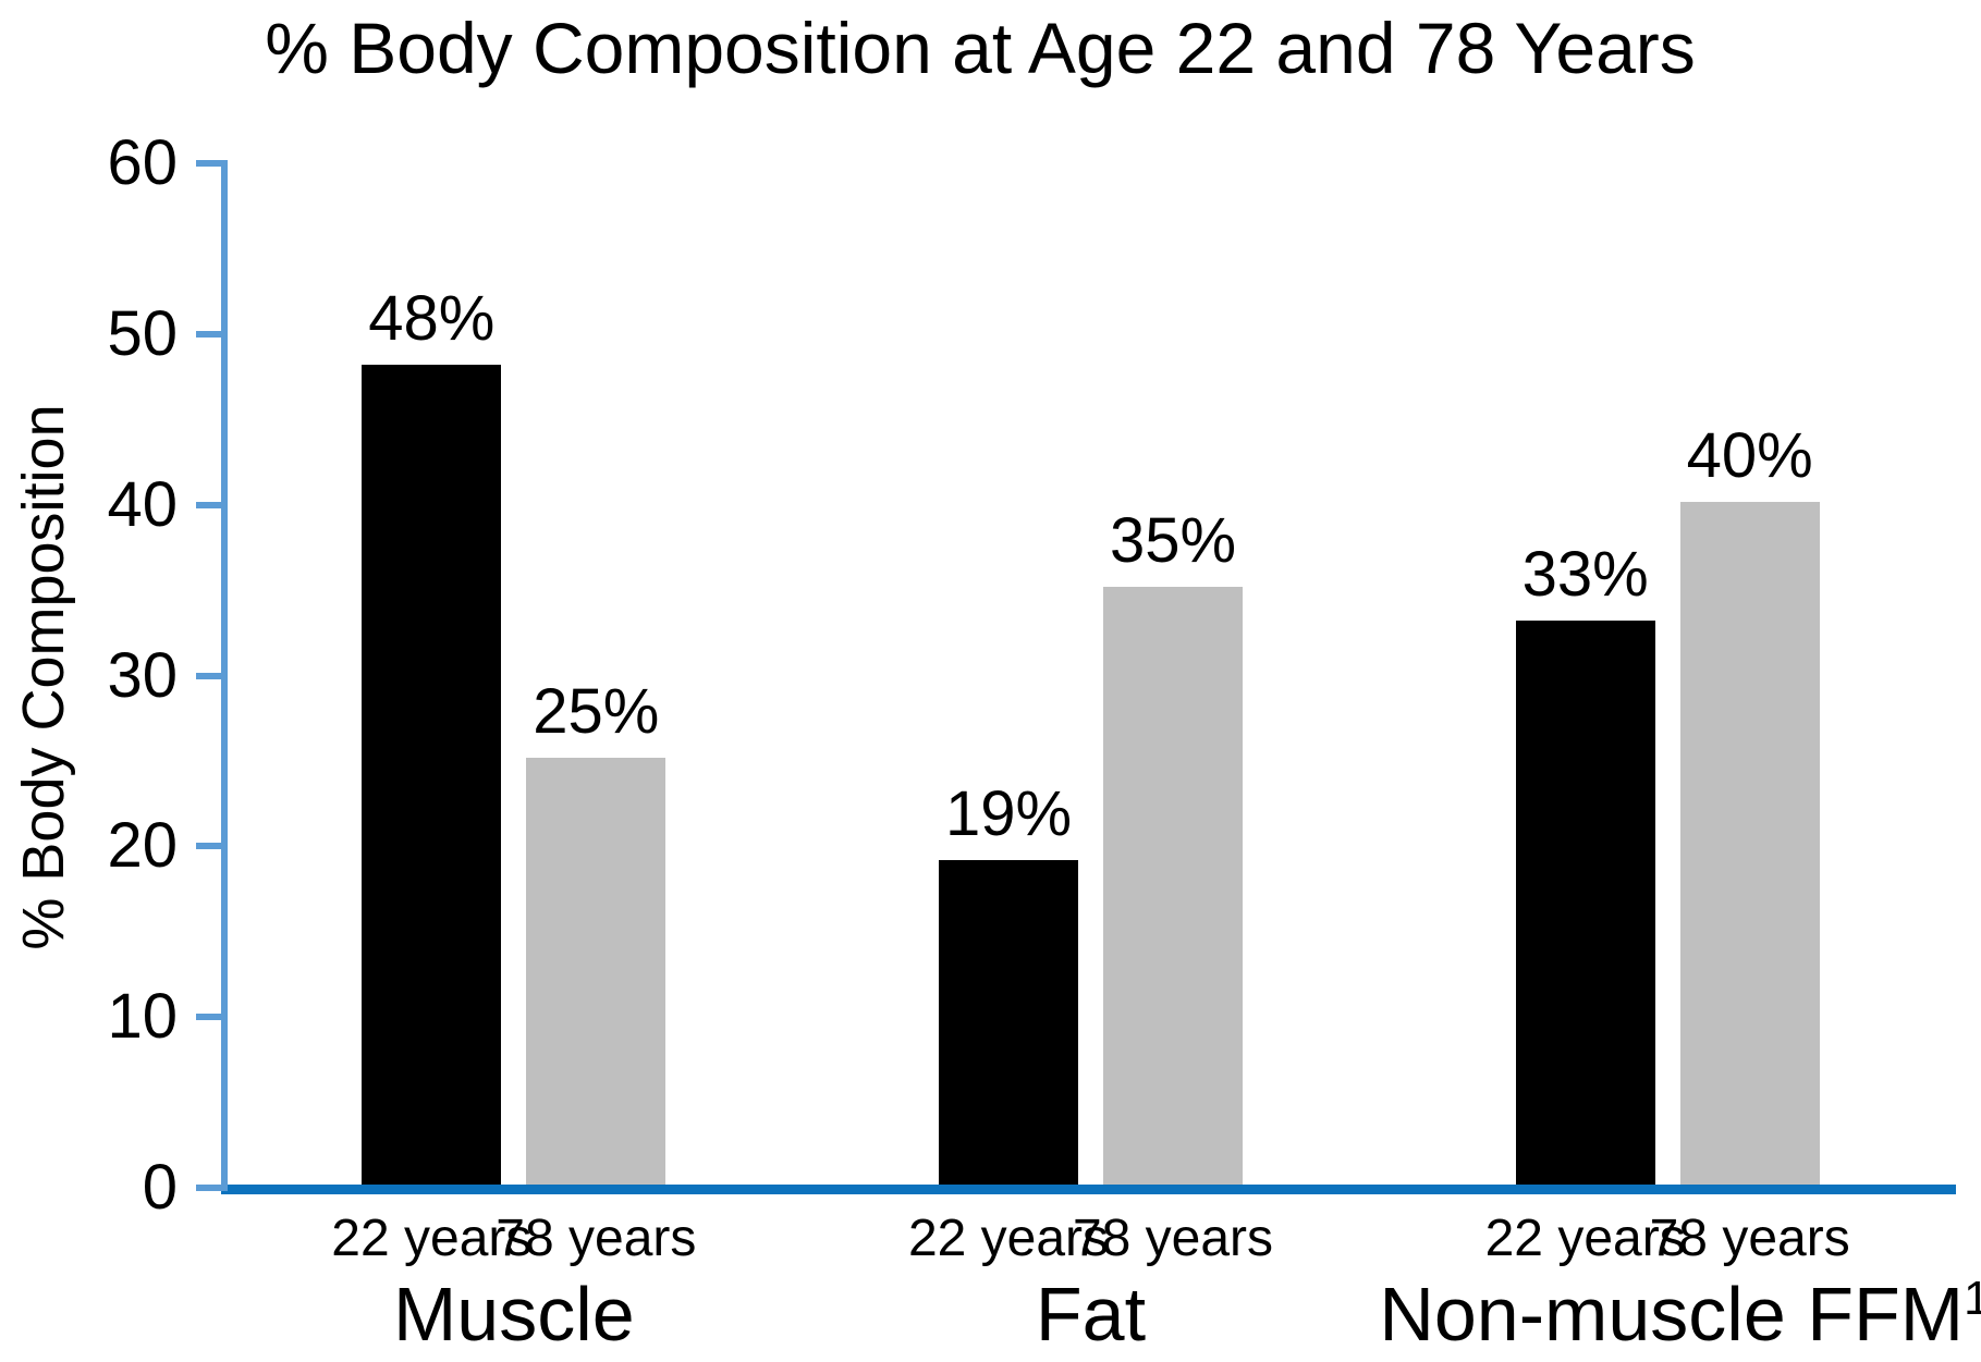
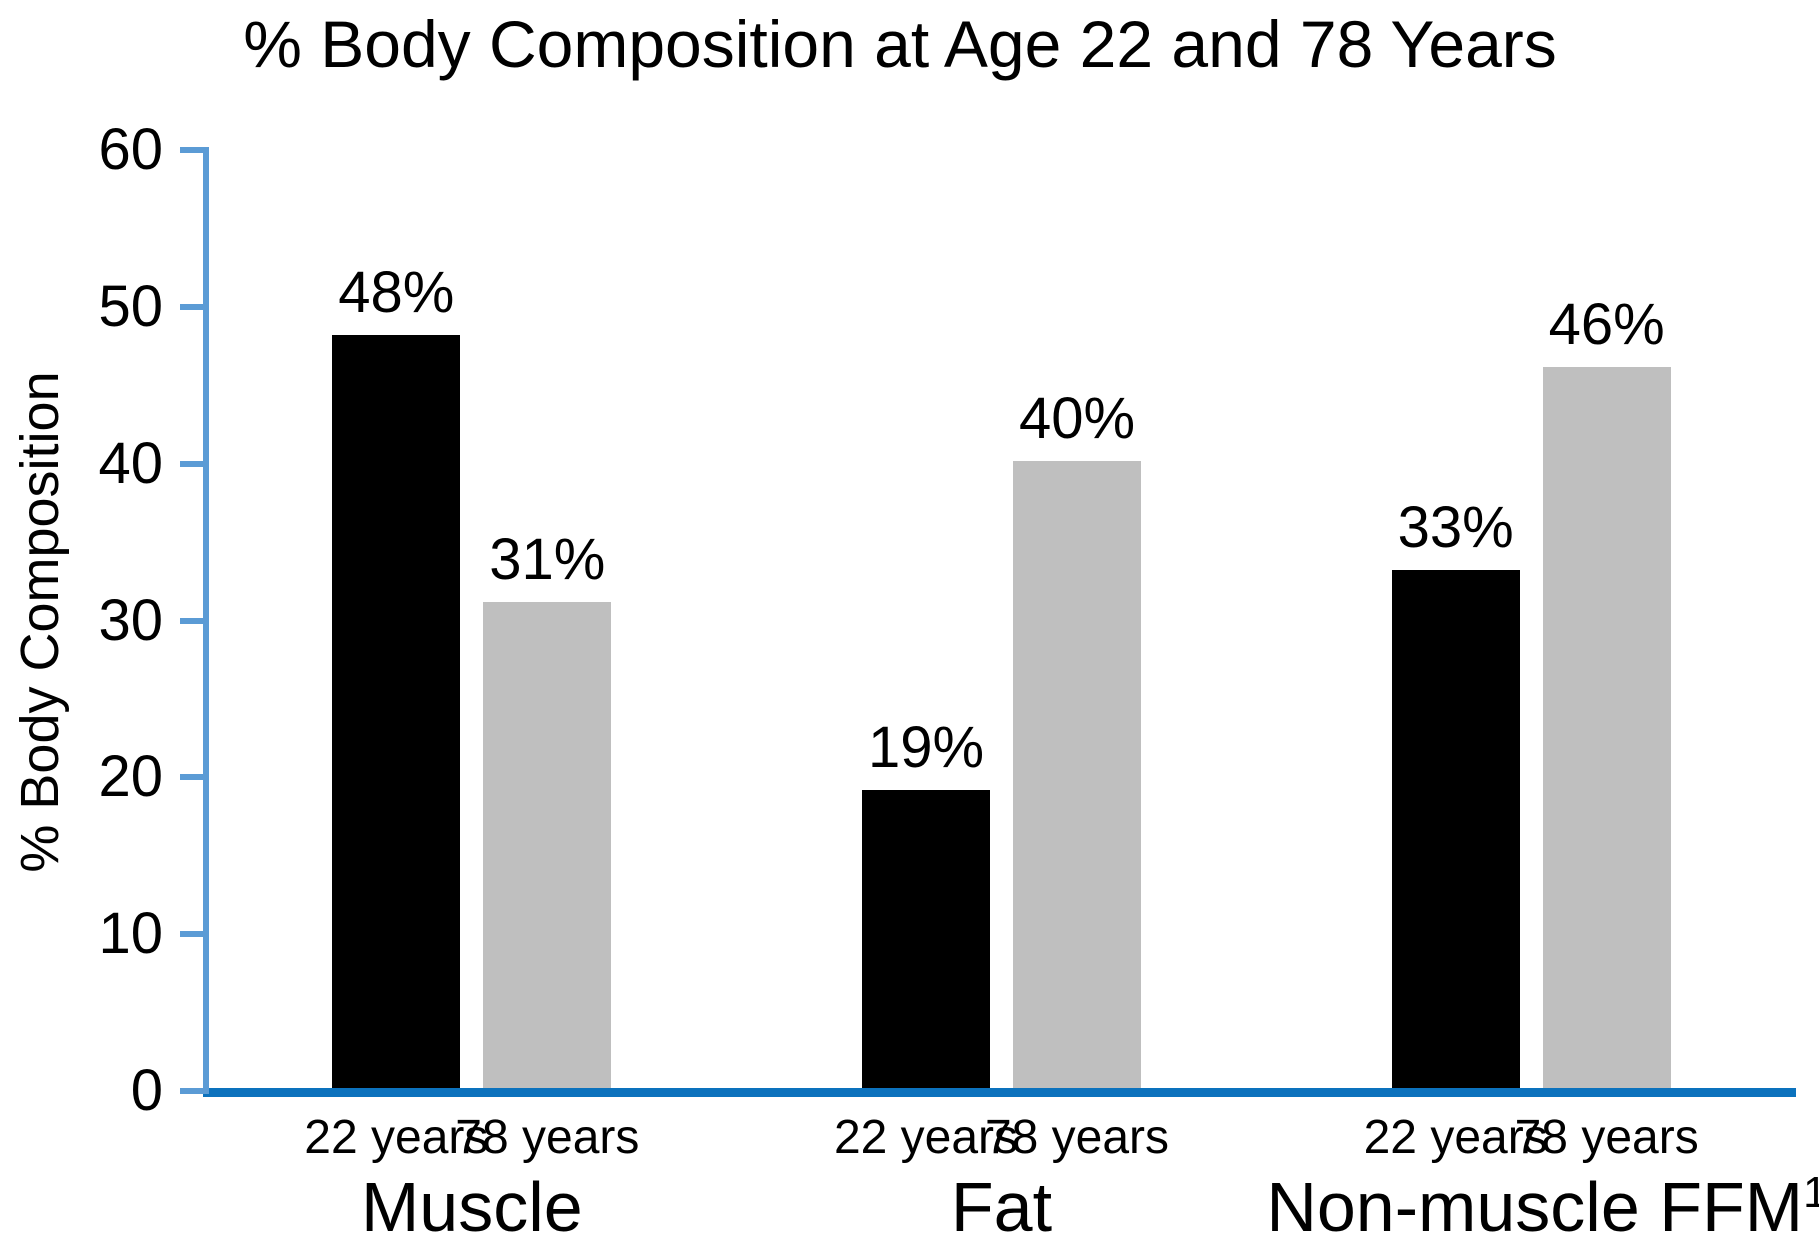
78 years/Muscle: 25% -> 31%
78 years/Fat: 35% -> 40%
78 years/Non-muscle FFM: 40% -> 46%
